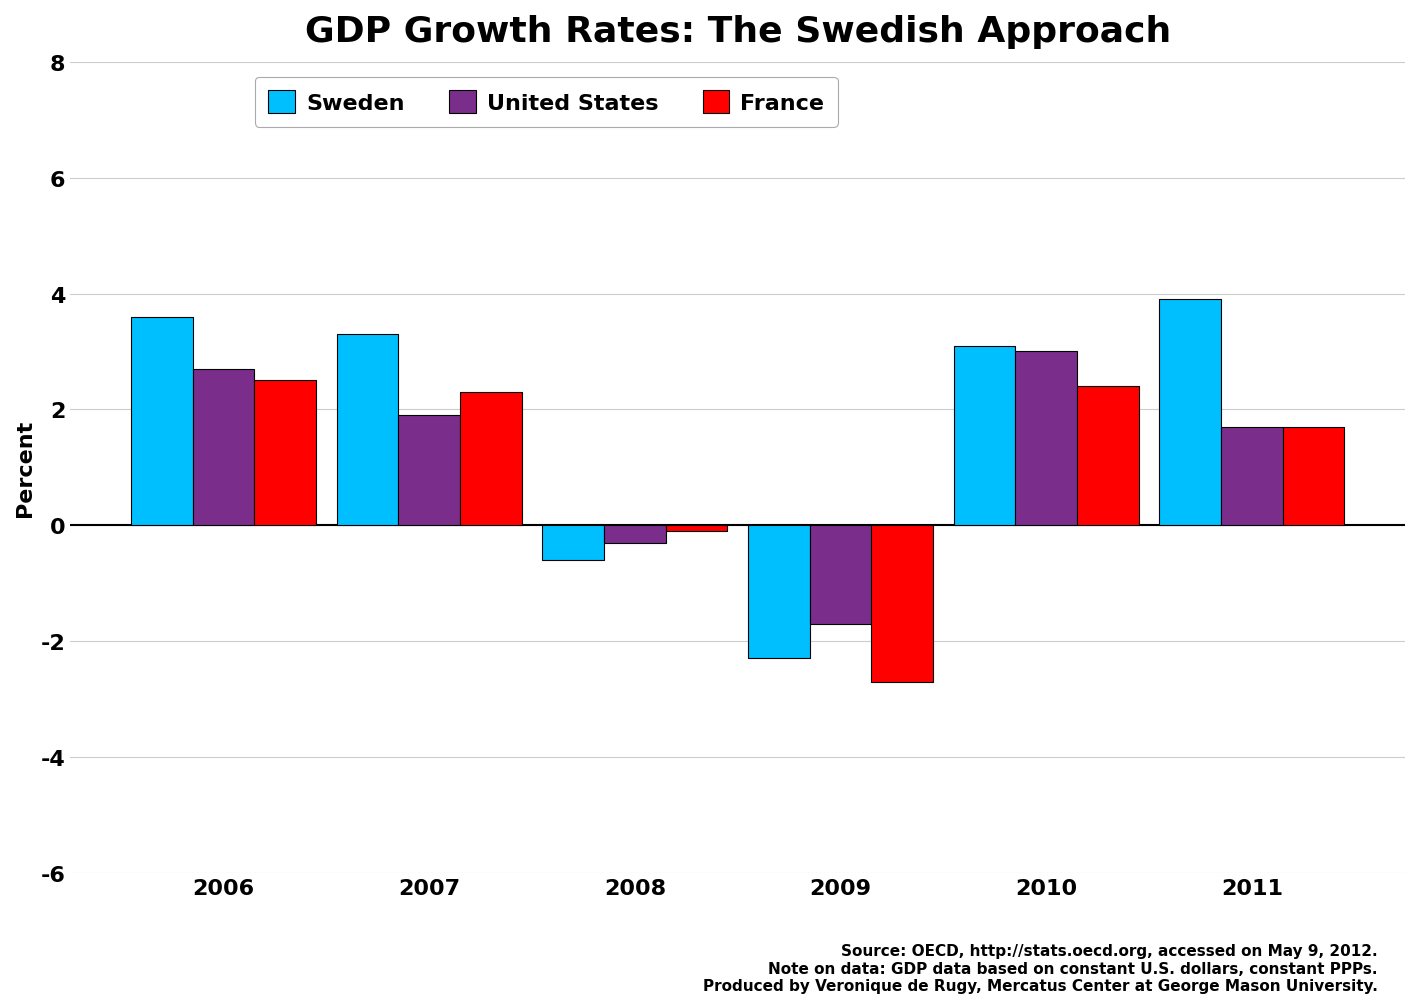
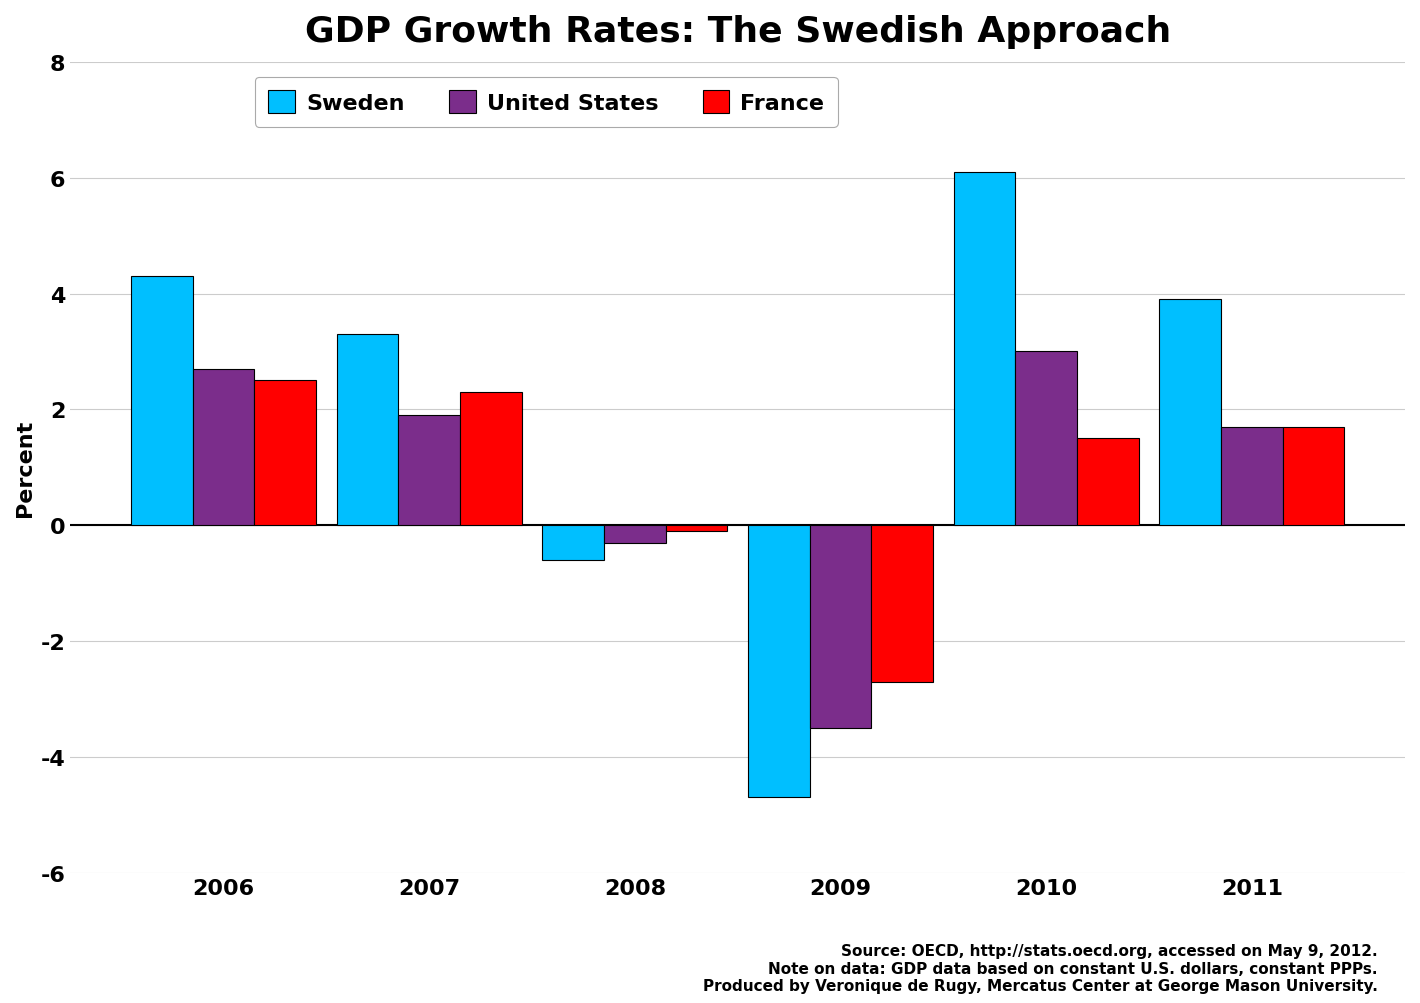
Sweden/2006: 3.6 -> 4.3
Sweden/2009: -2.3 -> -4.7
United States/2009: -1.7 -> -3.5
Sweden/2010: 3.1 -> 6.1
France/2010: 2.4 -> 1.5
